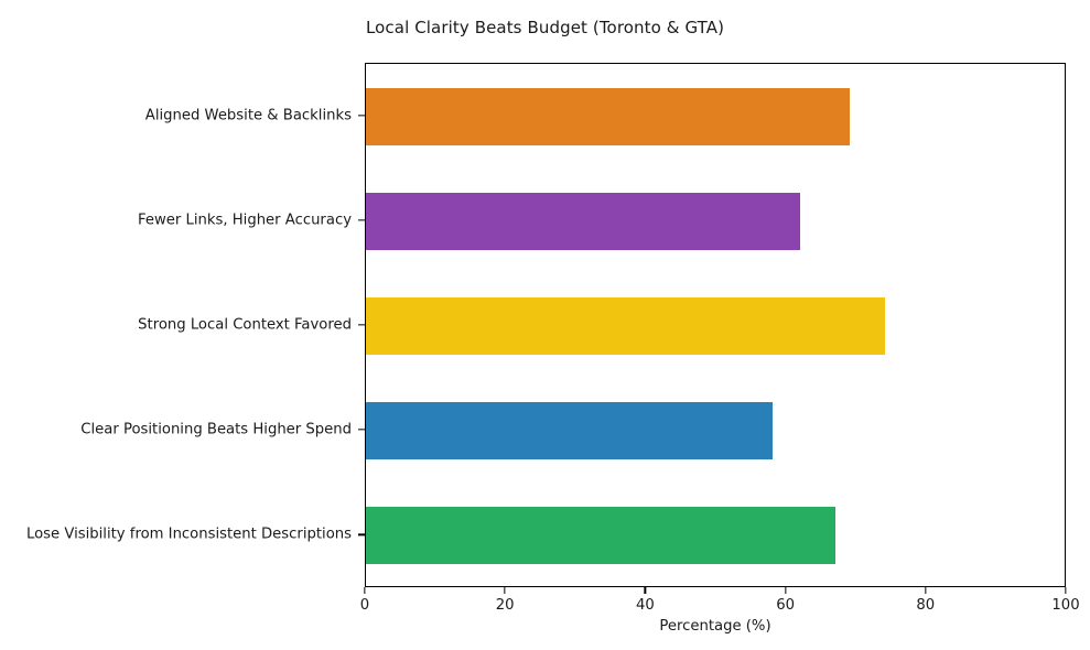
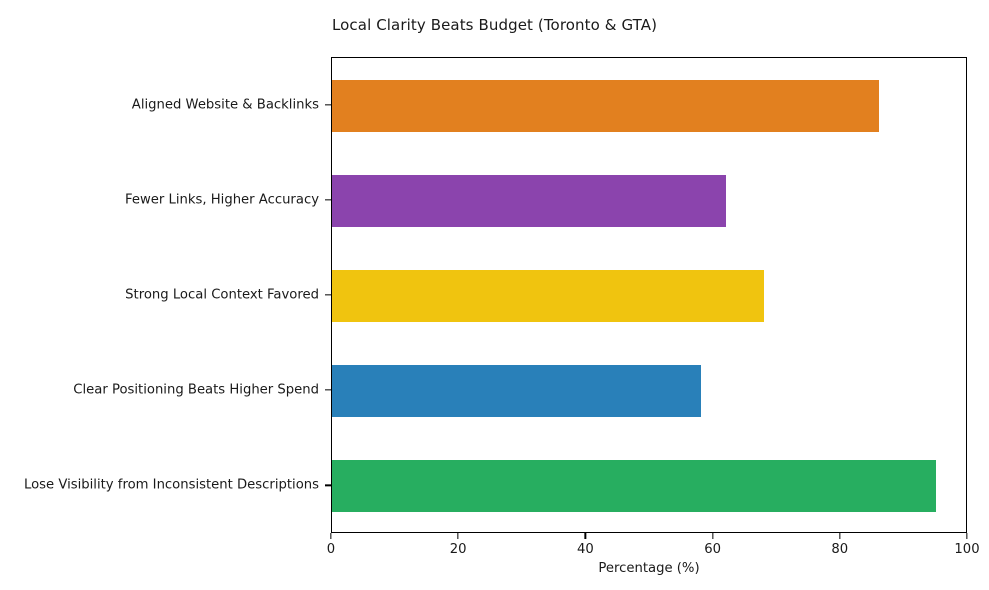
Aligned Website & Backlinks: 69 -> 86
Strong Local Context Favored: 74 -> 68
Lose Visibility from Inconsistent Descriptions: 67 -> 95
